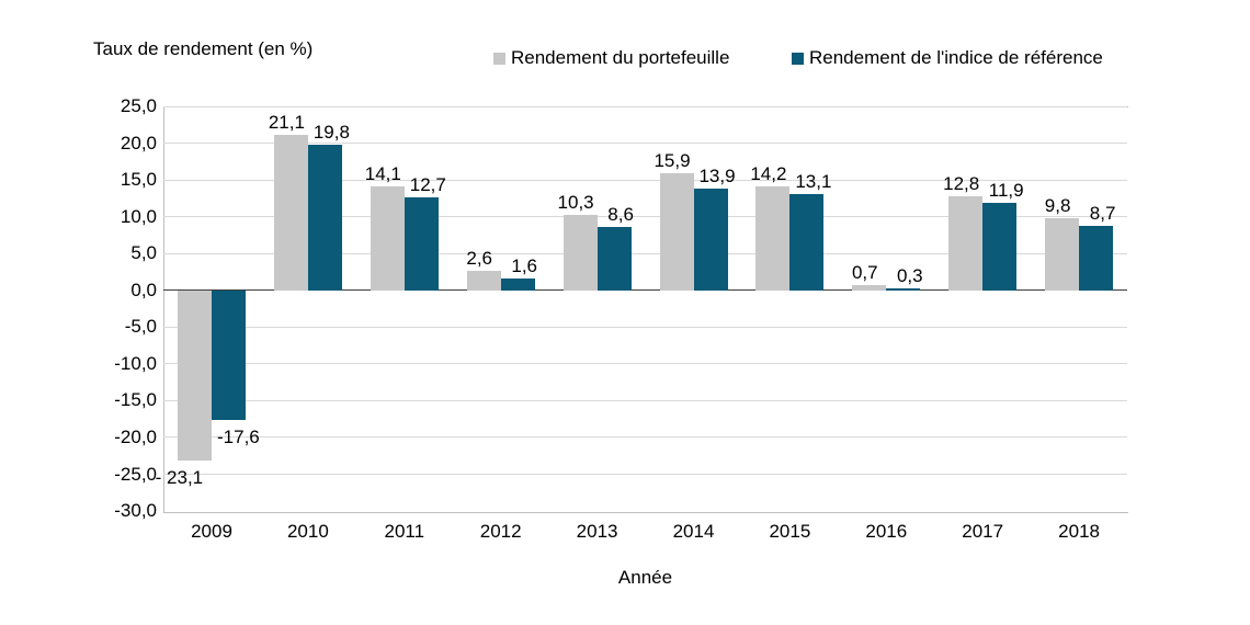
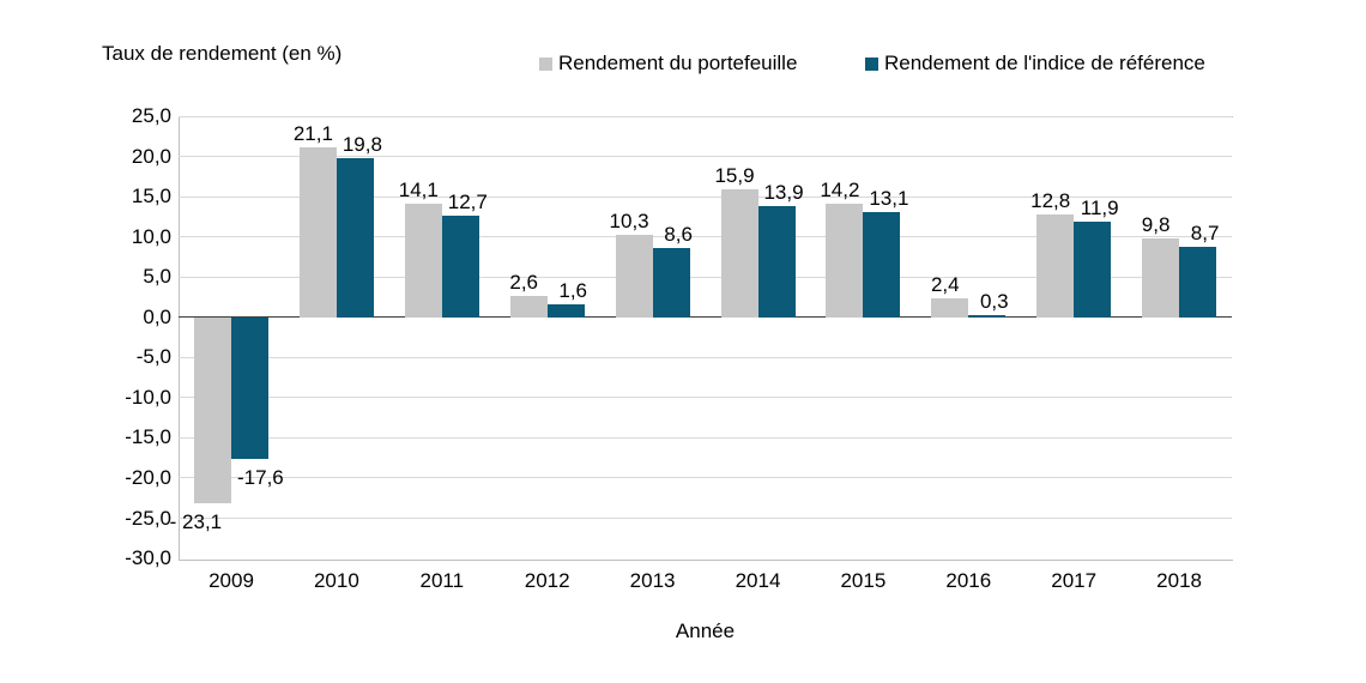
Rendement du portefeuille/2016: 0,7 -> 2,4
